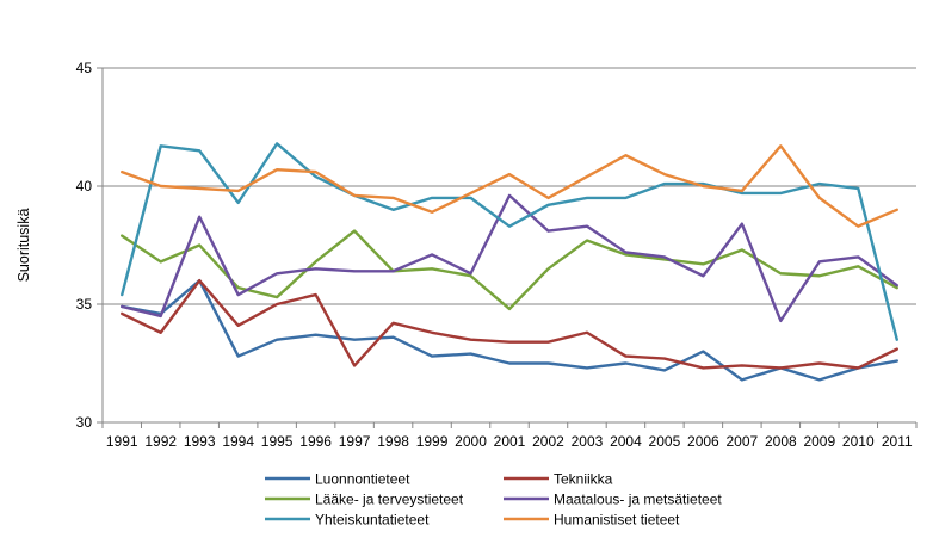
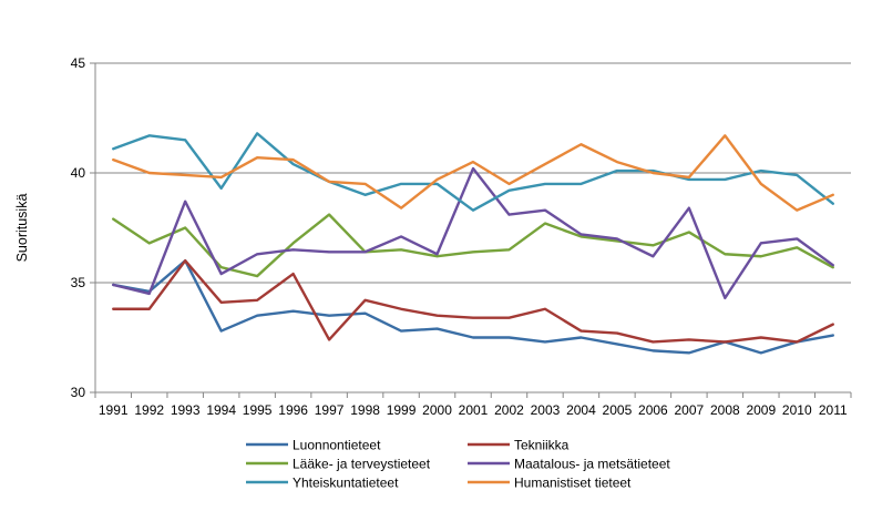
Tekniikka/1991: 34.6 -> 33.8
Yhteiskuntatieteet/1991: 35.4 -> 41.1
Tekniikka/1995: 35.0 -> 34.2
Humanistiset tieteet/1999: 38.9 -> 38.4
Lääke- ja terveystieteet/2001: 34.8 -> 36.4
Maatalous- ja metsätieteet/2001: 39.6 -> 40.2
Luonnontieteet/2006: 33.0 -> 31.9
Yhteiskuntatieteet/2011: 33.5 -> 38.6
